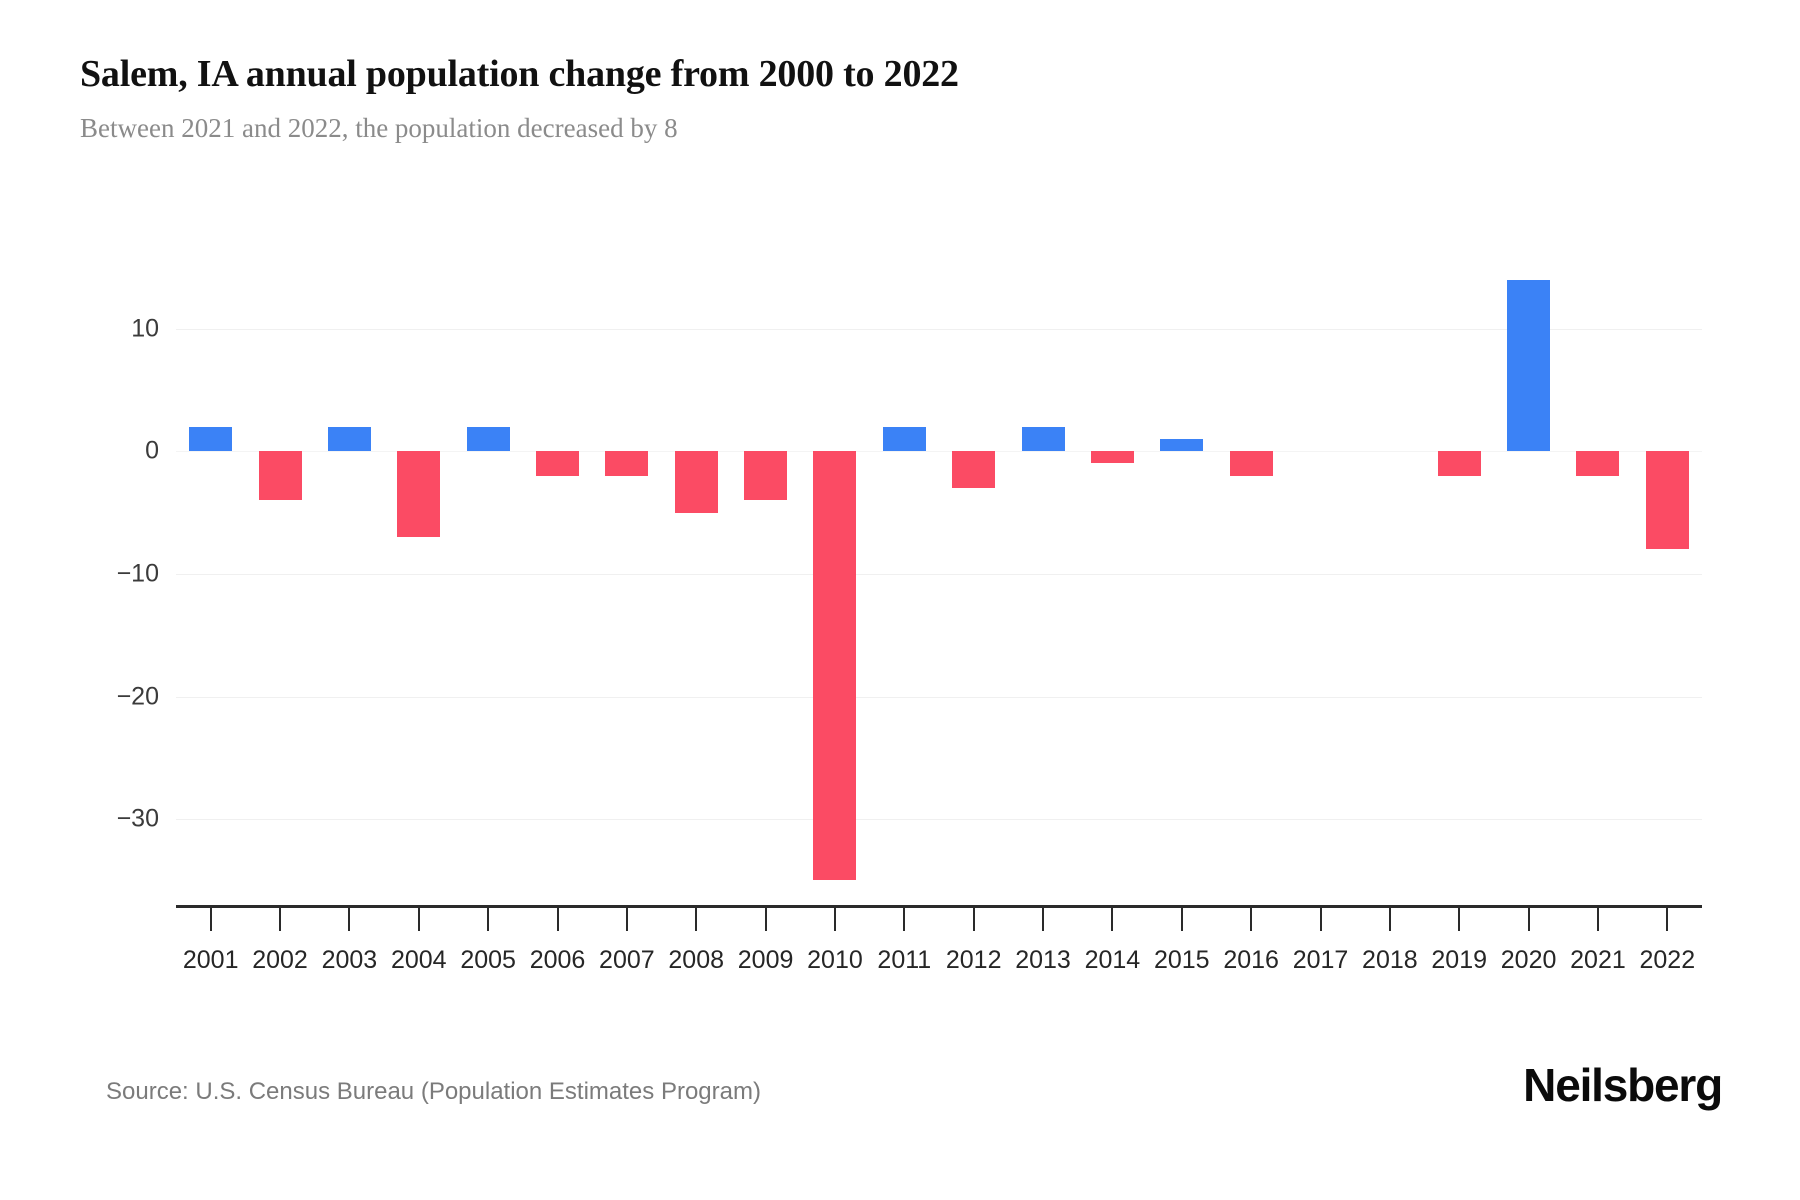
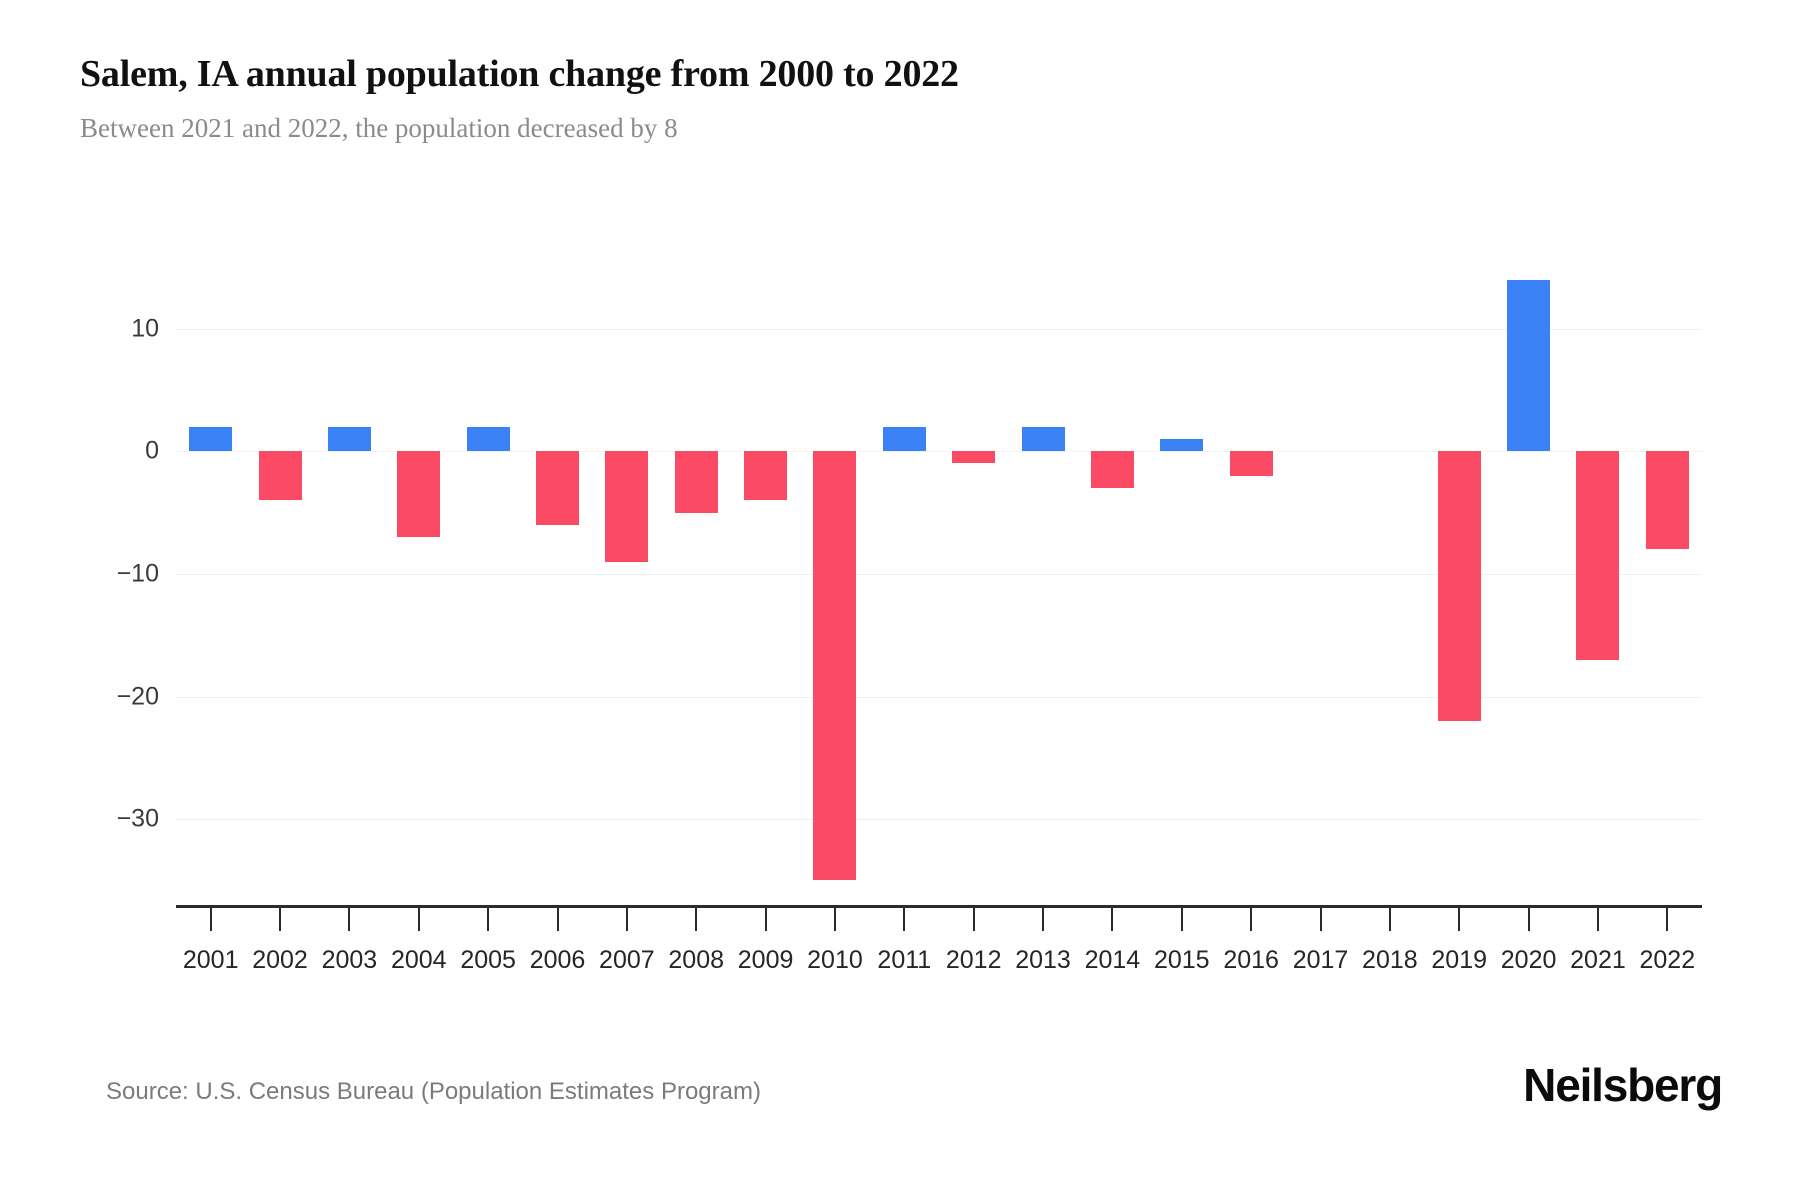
2006: -2 -> -6
2007: -2 -> -9
2012: -3 -> -1
2014: -1 -> -3
2019: -2 -> -22
2021: -2 -> -17
